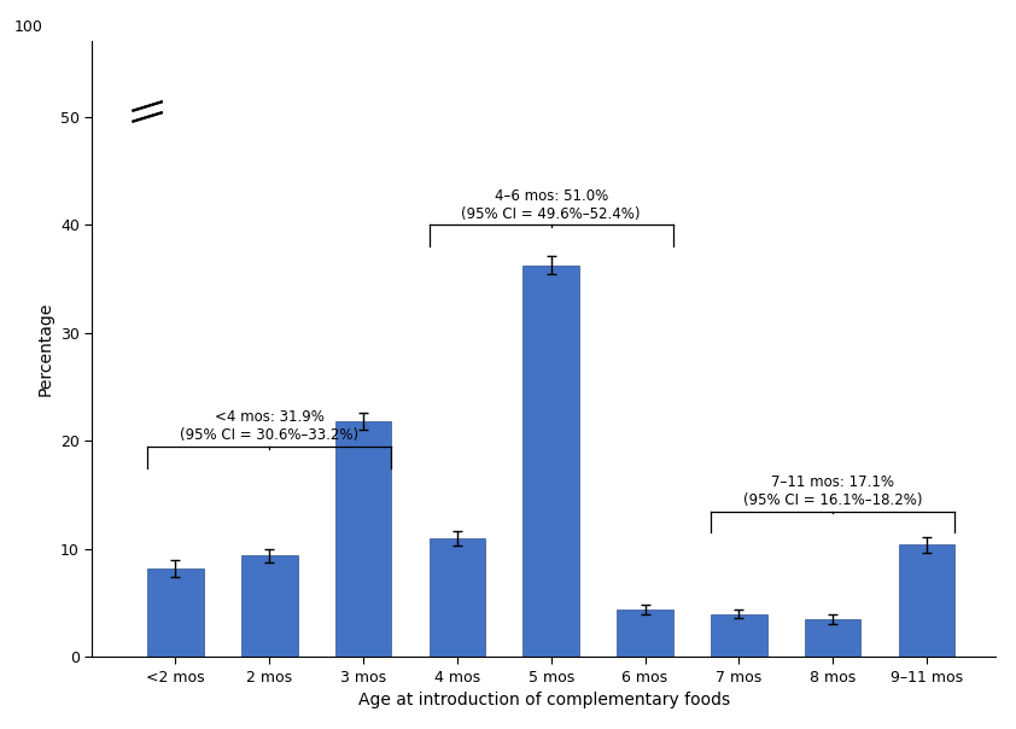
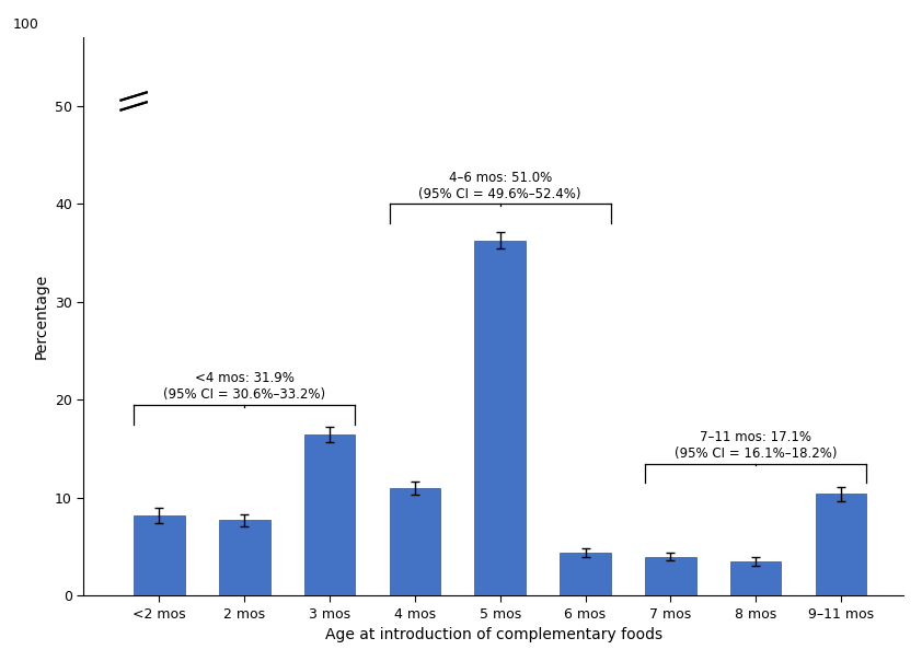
2 mos: 9.4 -> 7.7
3 mos: 21.8 -> 16.5
